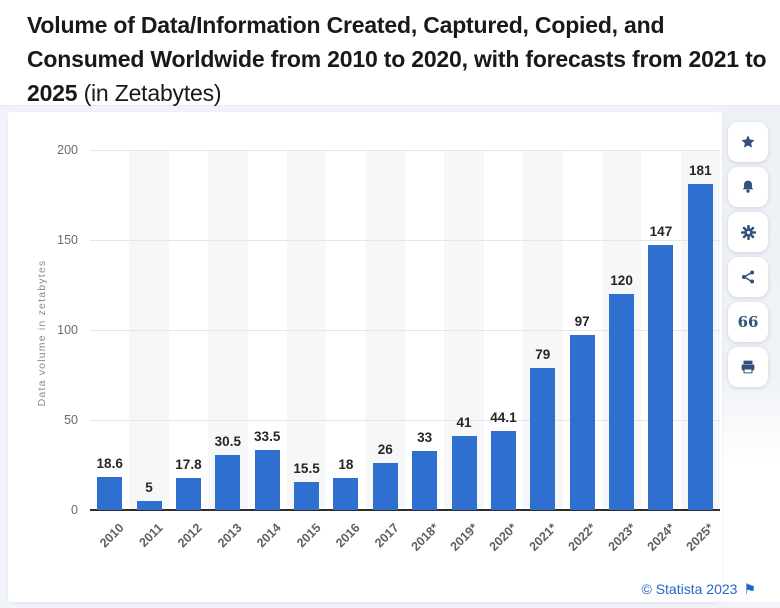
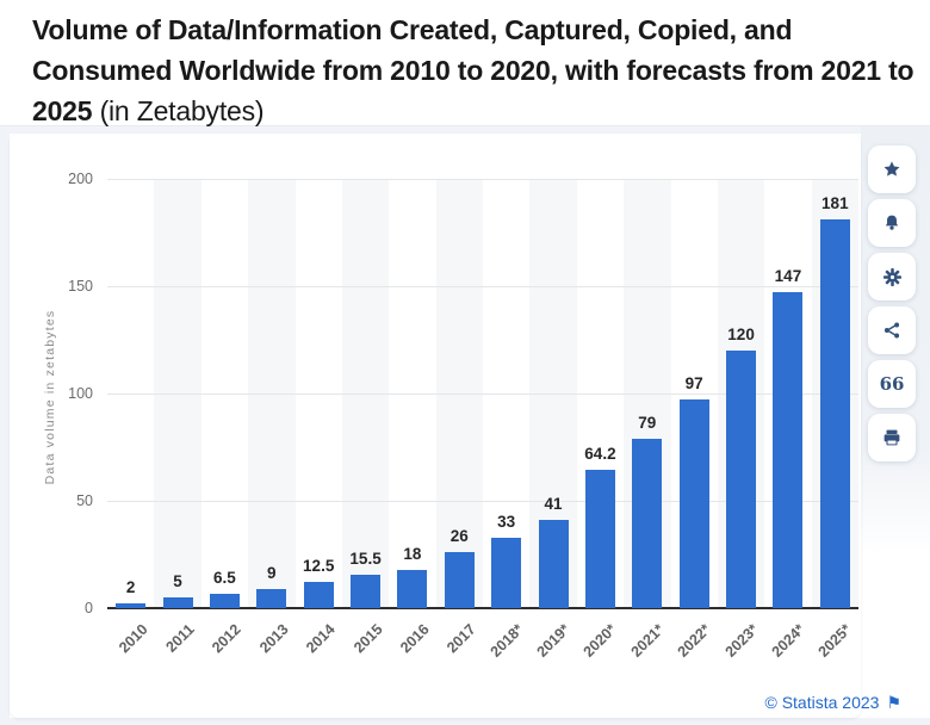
2010: 18.6 -> 2
2012: 17.8 -> 6.5
2013: 30.5 -> 9
2014: 33.5 -> 12.5
2020*: 44.1 -> 64.2
